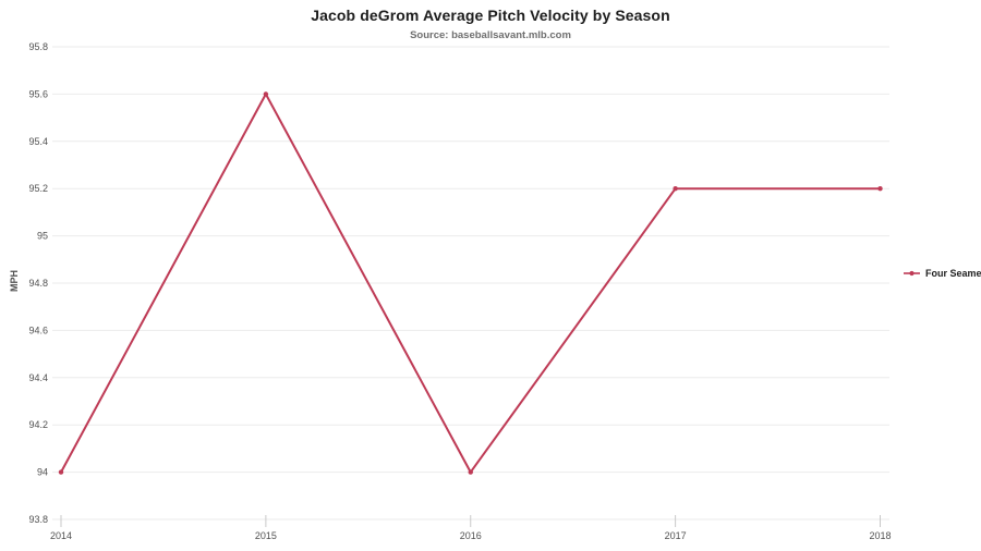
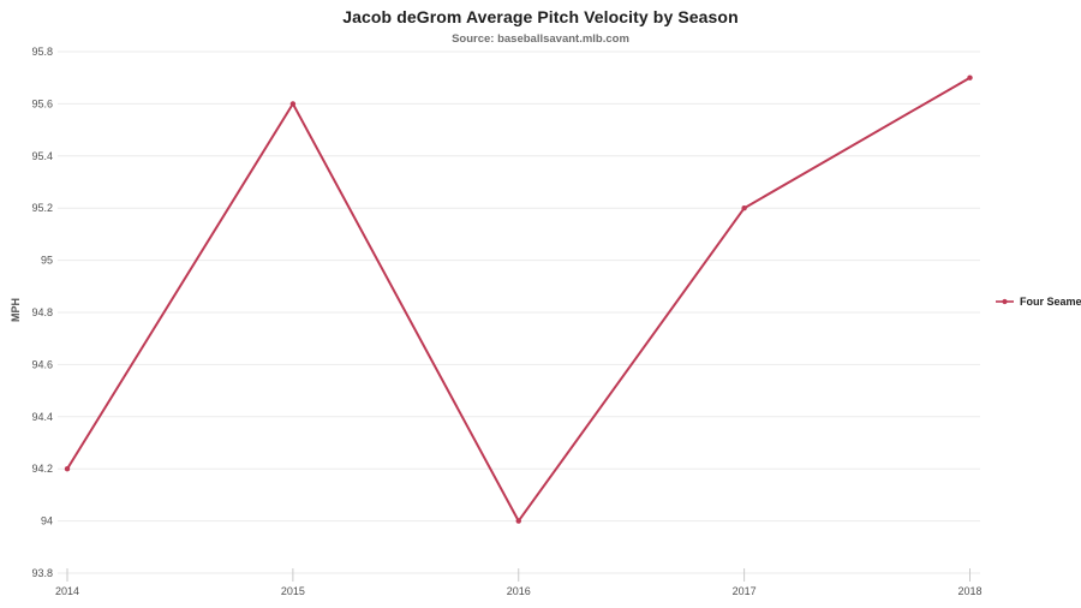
2014: 94.0 -> 94.2
2018: 95.2 -> 95.7
